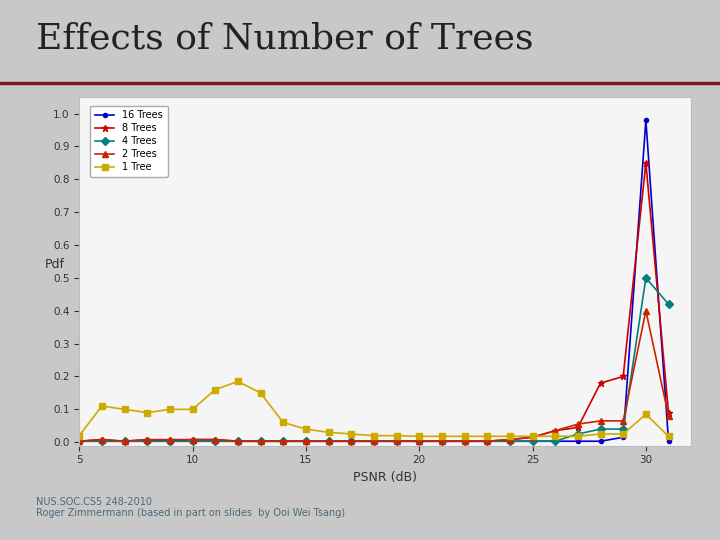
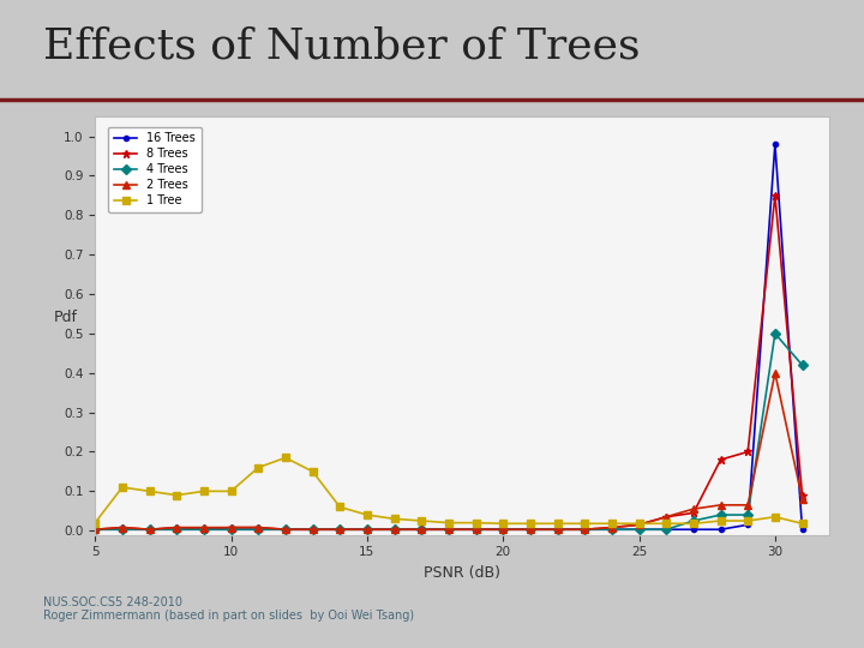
1 Tree/30: 0.085 -> 0.035
